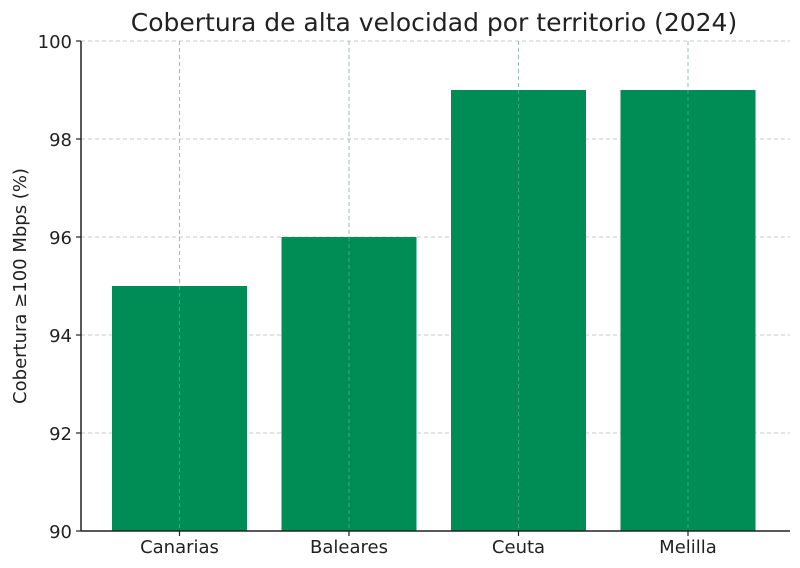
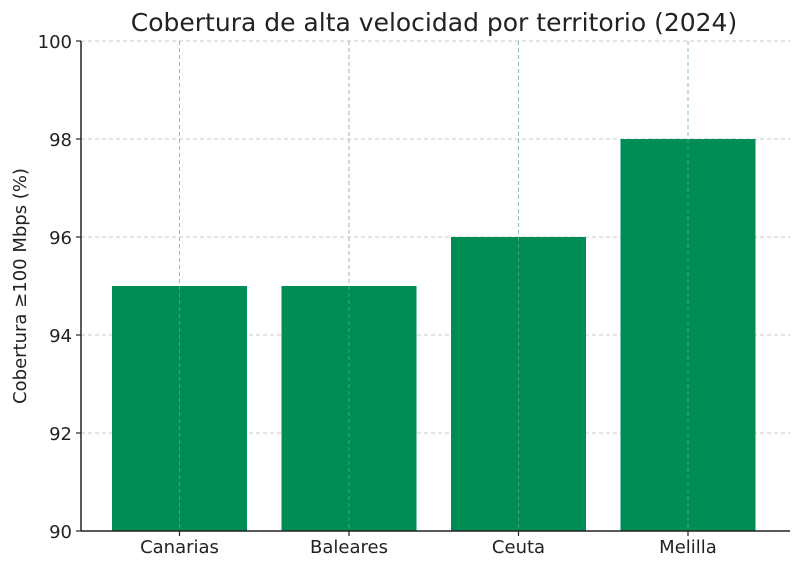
Baleares: 96 -> 95
Ceuta: 99 -> 96
Melilla: 99 -> 98
